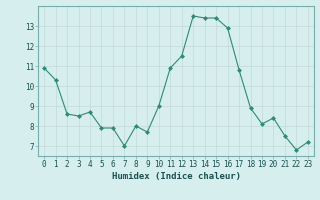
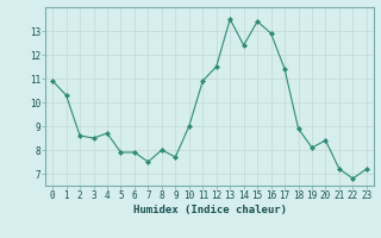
7: 7.0 -> 7.5
14: 13.4 -> 12.4
17: 10.8 -> 11.4
21: 7.5 -> 7.2
